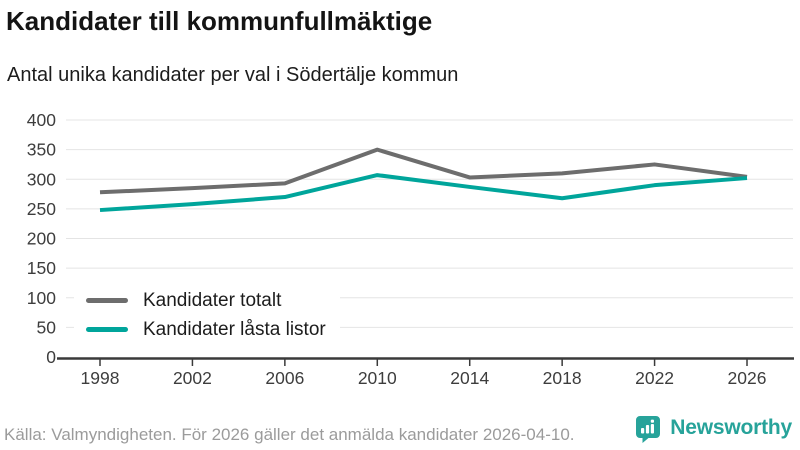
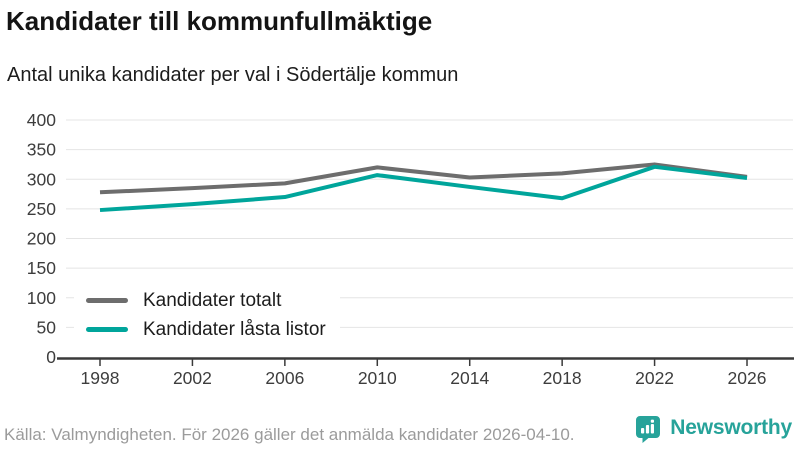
Kandidater totalt/2010: 350 -> 320
Kandidater låsta listor/2022: 290 -> 320
